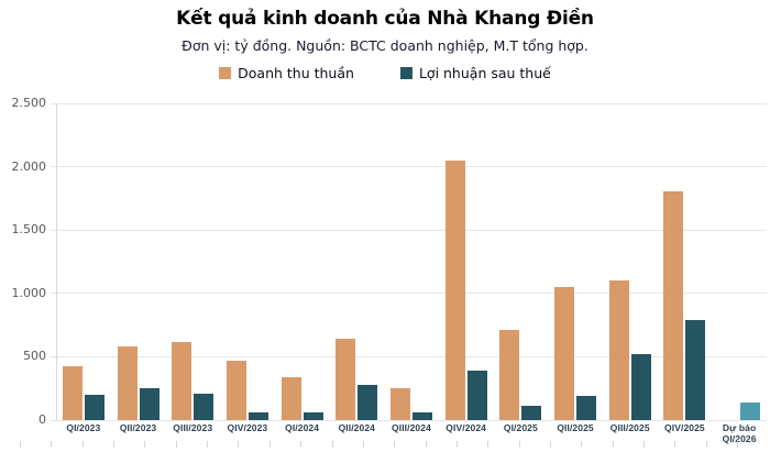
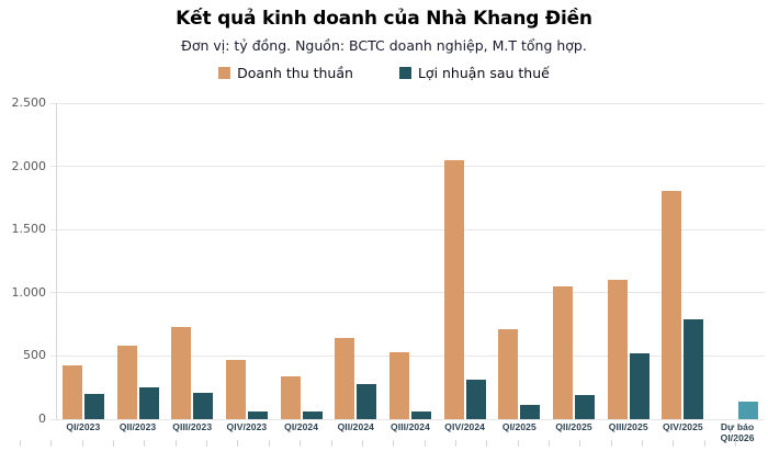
Doanh thu thuần/QIII/2023: 620 -> 730
Doanh thu thuần/QIII/2024: 250 -> 530
Lợi nhuận sau thuế/QIV/2024: 390 -> 310
